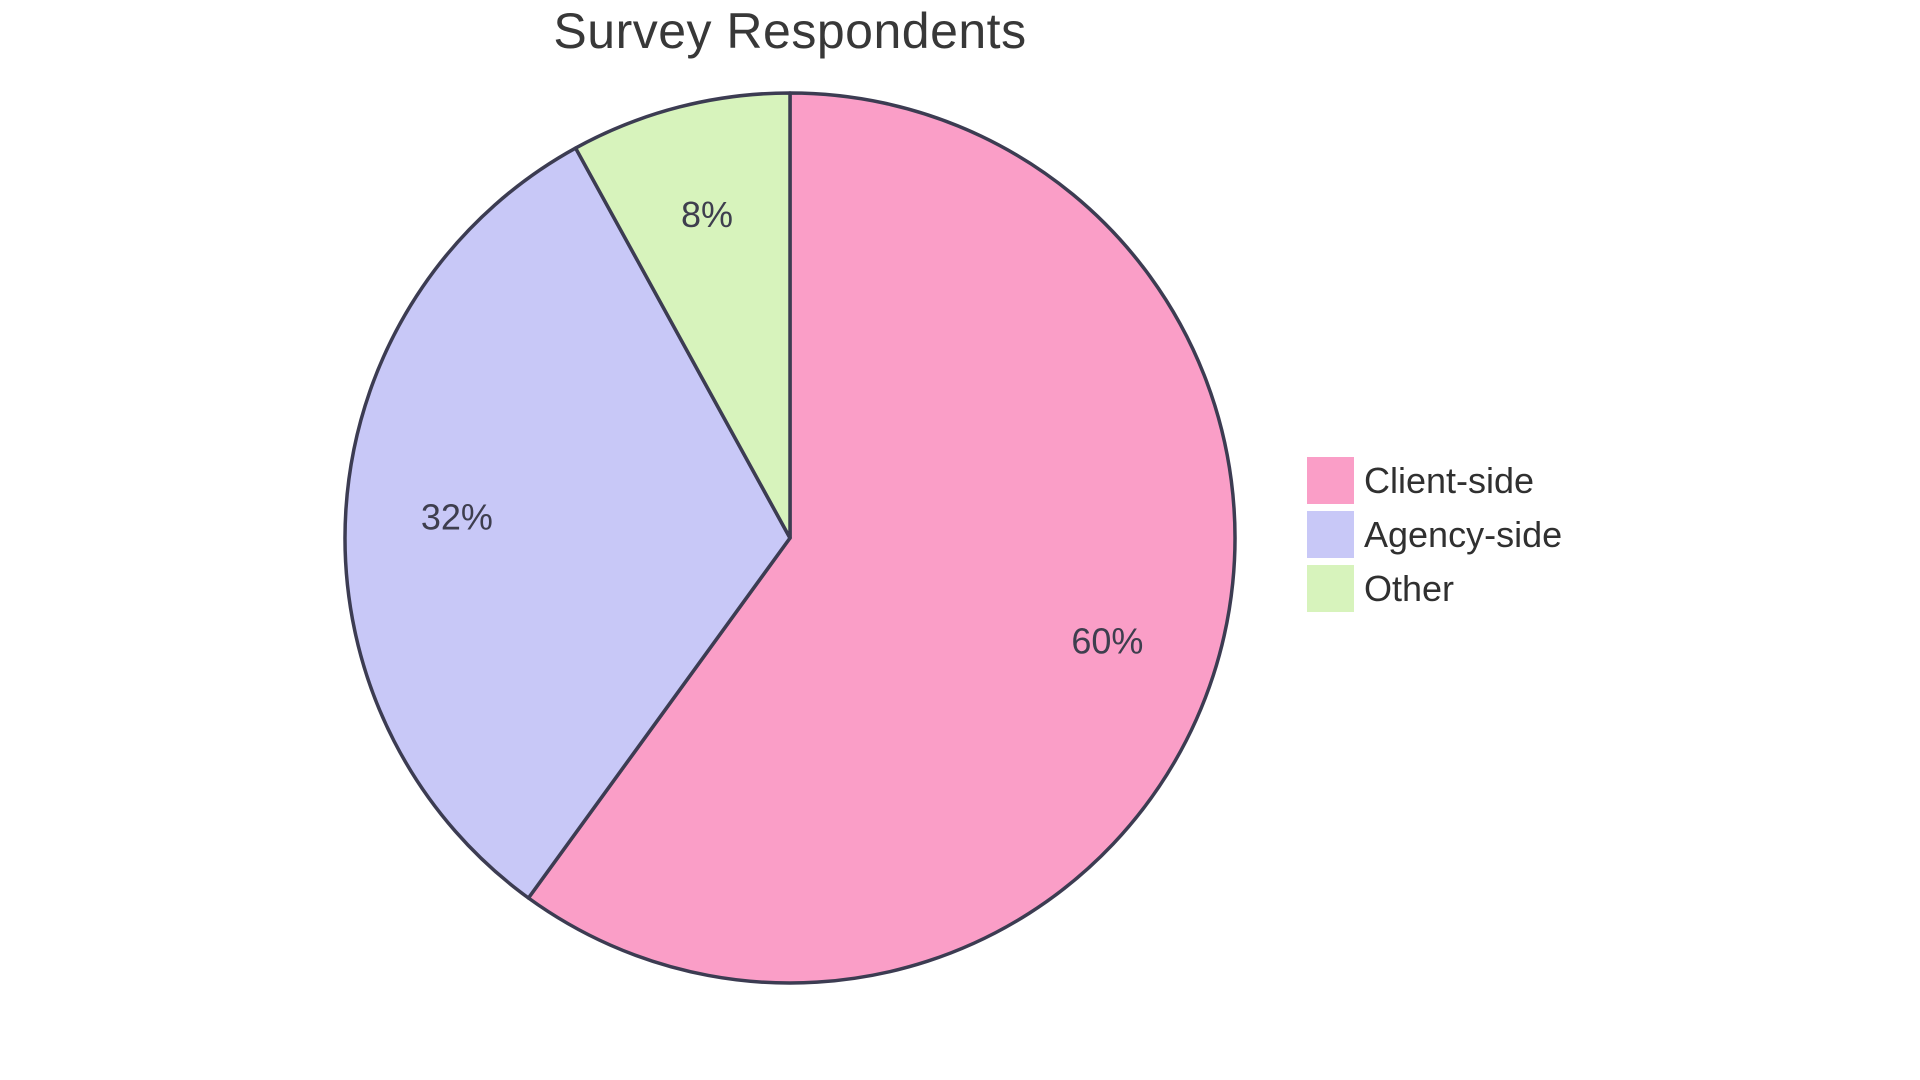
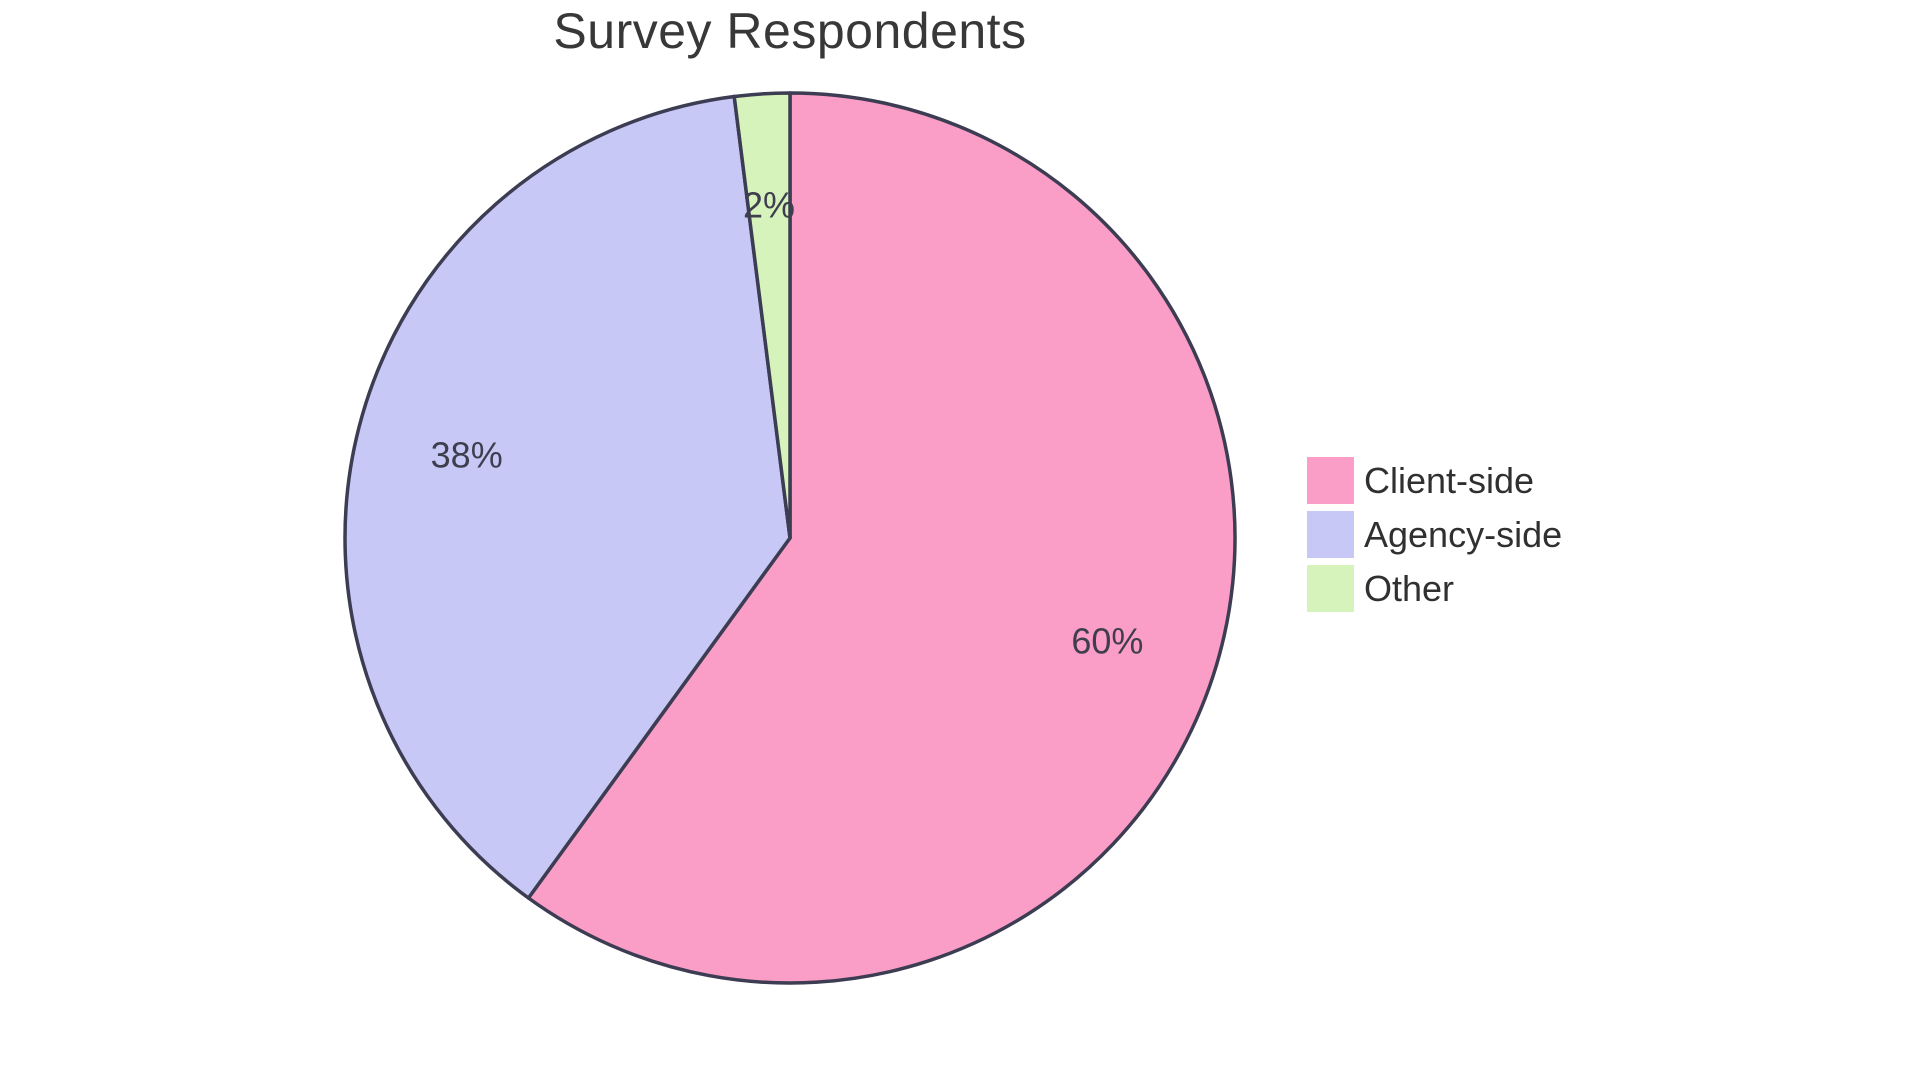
Agency-side: 32% -> 38%
Other: 8% -> 2%
